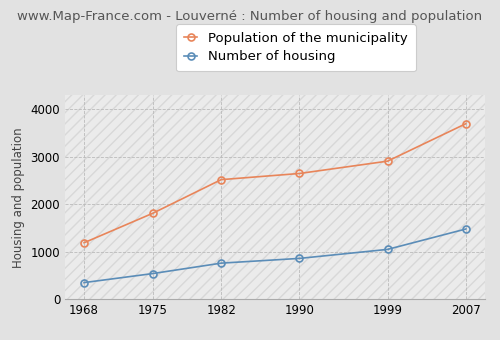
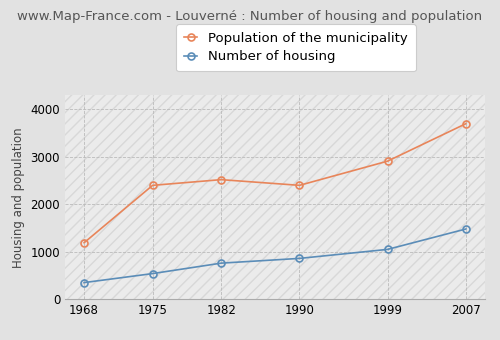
Population of the municipality/1975: 1810 -> 2400
Population of the municipality/1990: 2650 -> 2400
